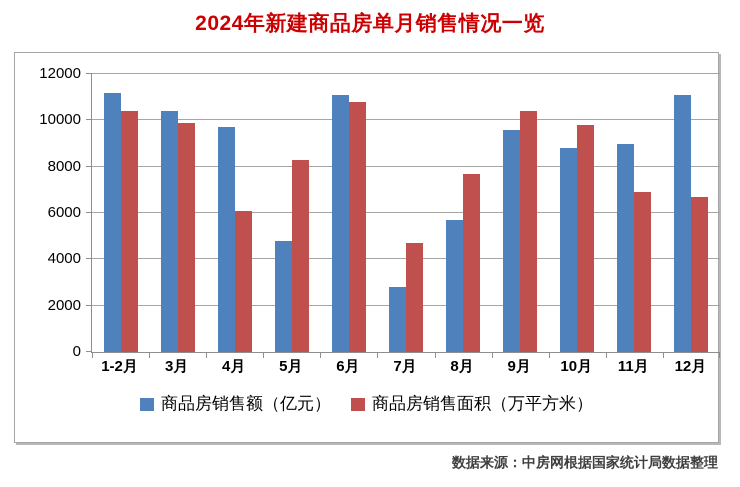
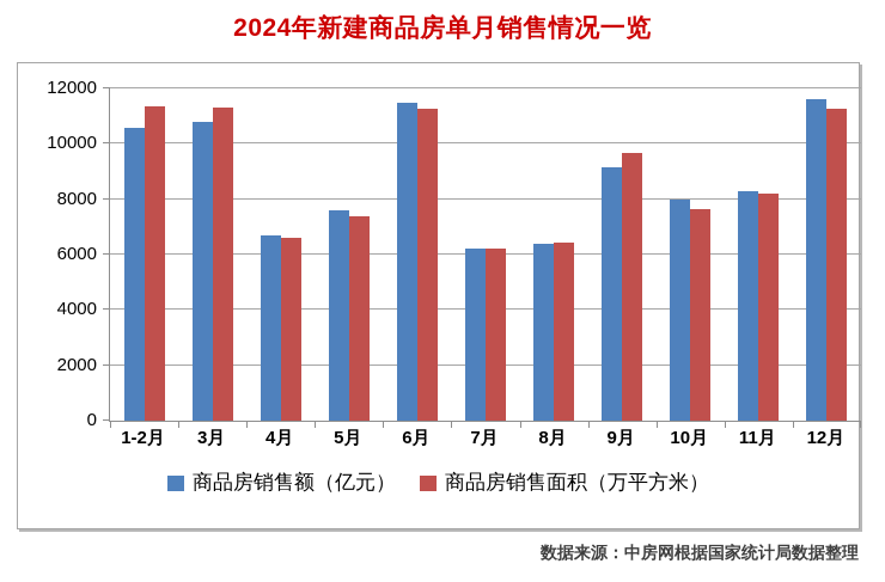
商品房销售额（亿元）/1-2月: 11200 -> 10600
商品房销售面积（万平方米）/1-2月: 10400 -> 11400
商品房销售额（亿元）/3月: 10400 -> 10800
商品房销售面积（万平方米）/3月: 9900 -> 11300
商品房销售额（亿元）/4月: 9700 -> 6700
商品房销售面积（万平方米）/4月: 6100 -> 6600
商品房销售额（亿元）/5月: 4800 -> 7600
商品房销售面积（万平方米）/5月: 8300 -> 7400
商品房销售额（亿元）/6月: 11100 -> 11500
商品房销售面积（万平方米）/6月: 10800 -> 11300
商品房销售额（亿元）/7月: 2800 -> 6200
商品房销售面积（万平方米）/7月: 4700 -> 6200
商品房销售额（亿元）/8月: 5700 -> 6400
商品房销售面积（万平方米）/8月: 7700 -> 6500
商品房销售额（亿元）/9月: 9600 -> 9200
商品房销售面积（万平方米）/9月: 10400 -> 9700
商品房销售额（亿元）/10月: 8800 -> 8000
商品房销售面积（万平方米）/10月: 9800 -> 7600
商品房销售额（亿元）/11月: 9000 -> 8300
商品房销售面积（万平方米）/11月: 6900 -> 8200
商品房销售额（亿元）/12月: 11100 -> 11600
商品房销售面积（万平方米）/12月: 6700 -> 11300
